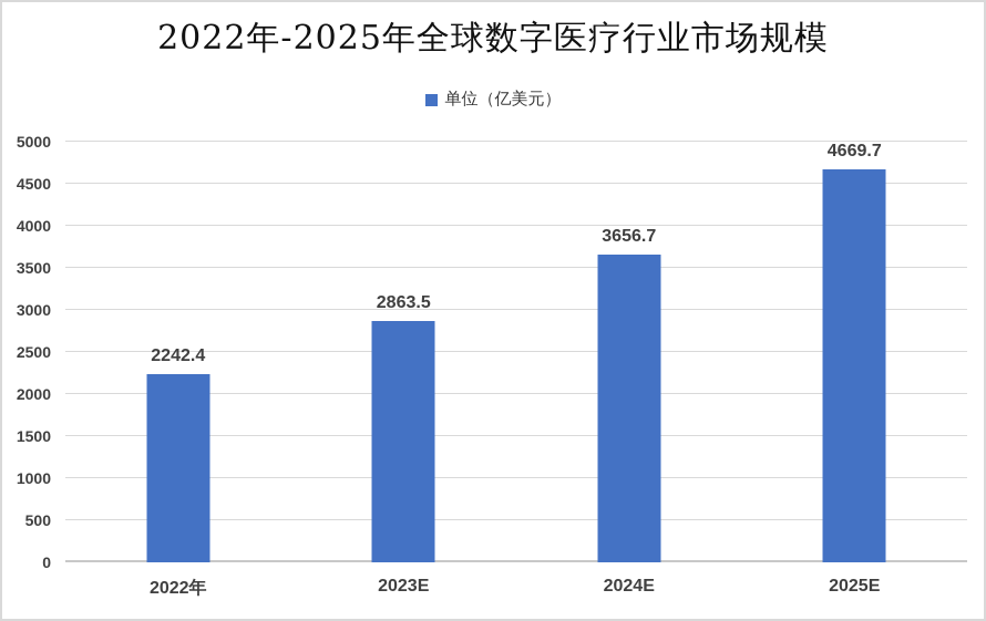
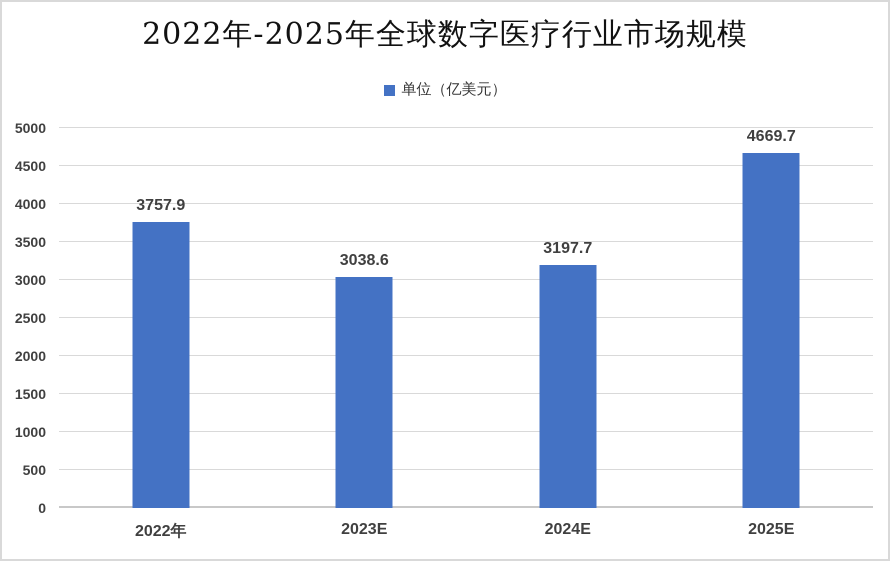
2022年: 2242.4 -> 3757.9
2023E: 2863.5 -> 3038.6
2024E: 3656.7 -> 3197.7
